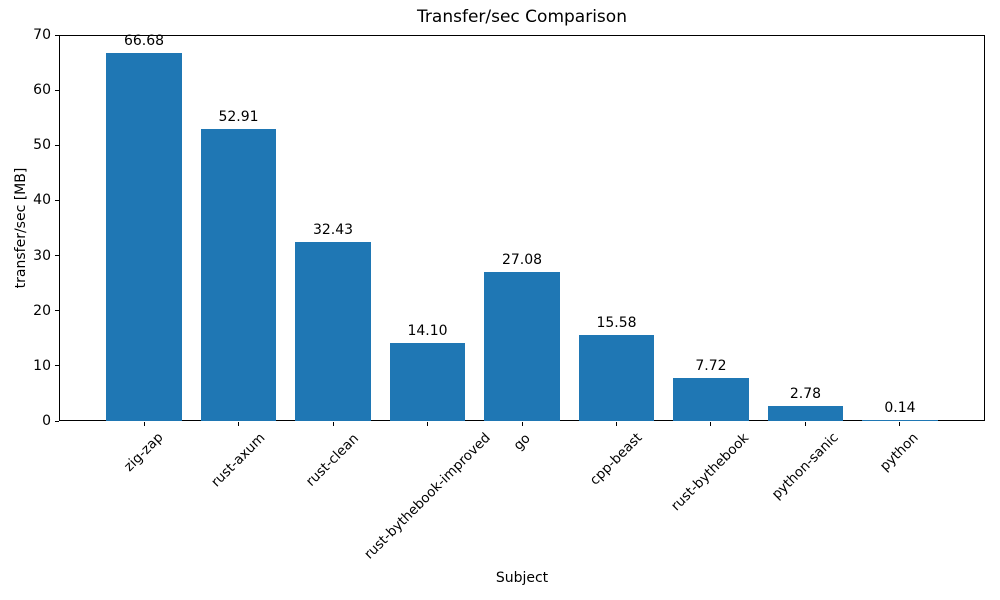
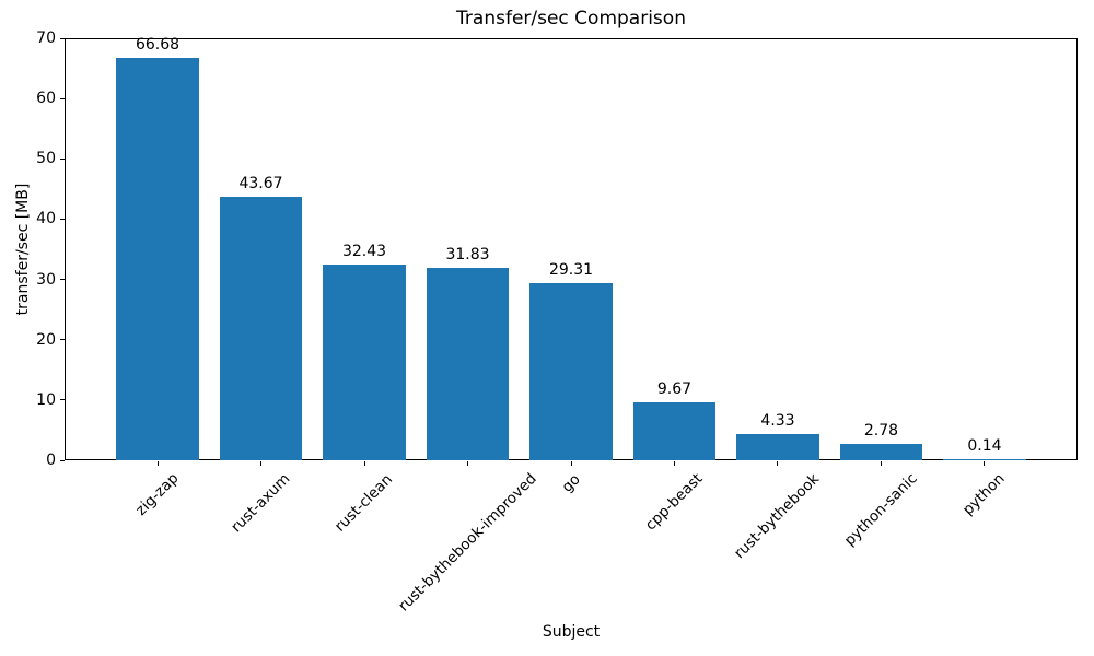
rust-axum: 52.91 -> 43.67
rust-bythebook-improved: 14.10 -> 31.83
go: 27.08 -> 29.31
cpp-beast: 15.58 -> 9.67
rust-bythebook: 7.72 -> 4.33
